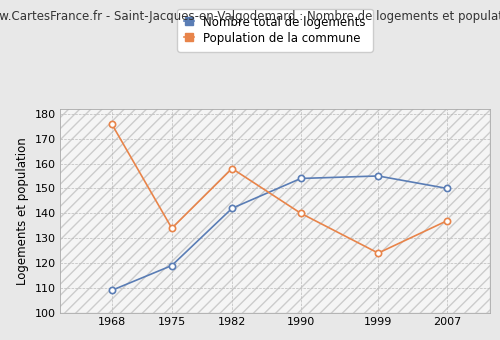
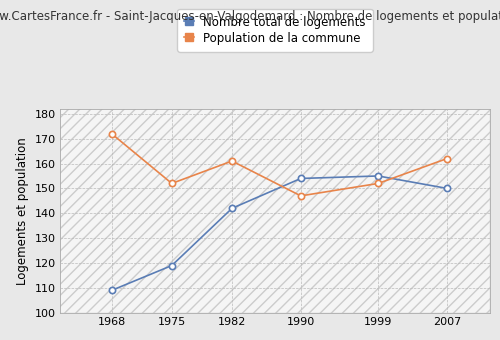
Population de la commune/1968: 176 -> 172
Population de la commune/1975: 134 -> 152
Population de la commune/1982: 158 -> 161
Population de la commune/1990: 140 -> 147
Population de la commune/1999: 124 -> 152
Population de la commune/2007: 137 -> 162
